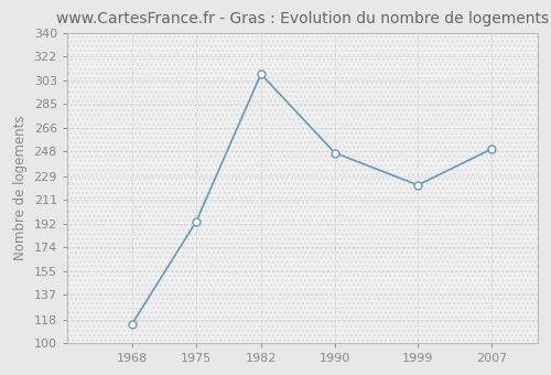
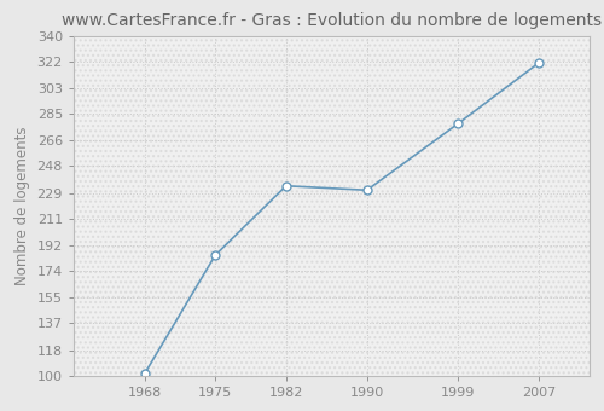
1968: 114 -> 101
1975: 194 -> 185
1982: 308 -> 234
1990: 247 -> 231
1999: 222 -> 278
2007: 250 -> 321
